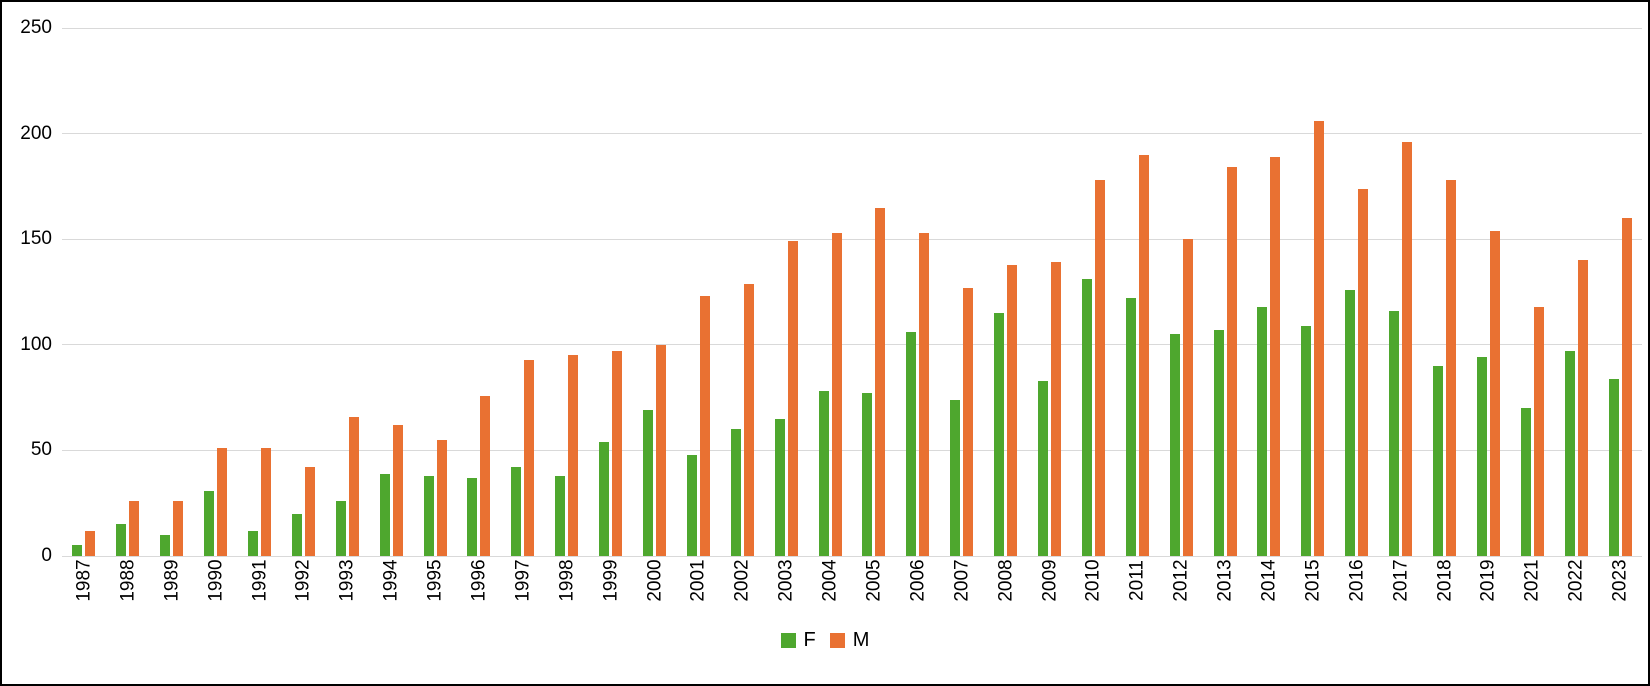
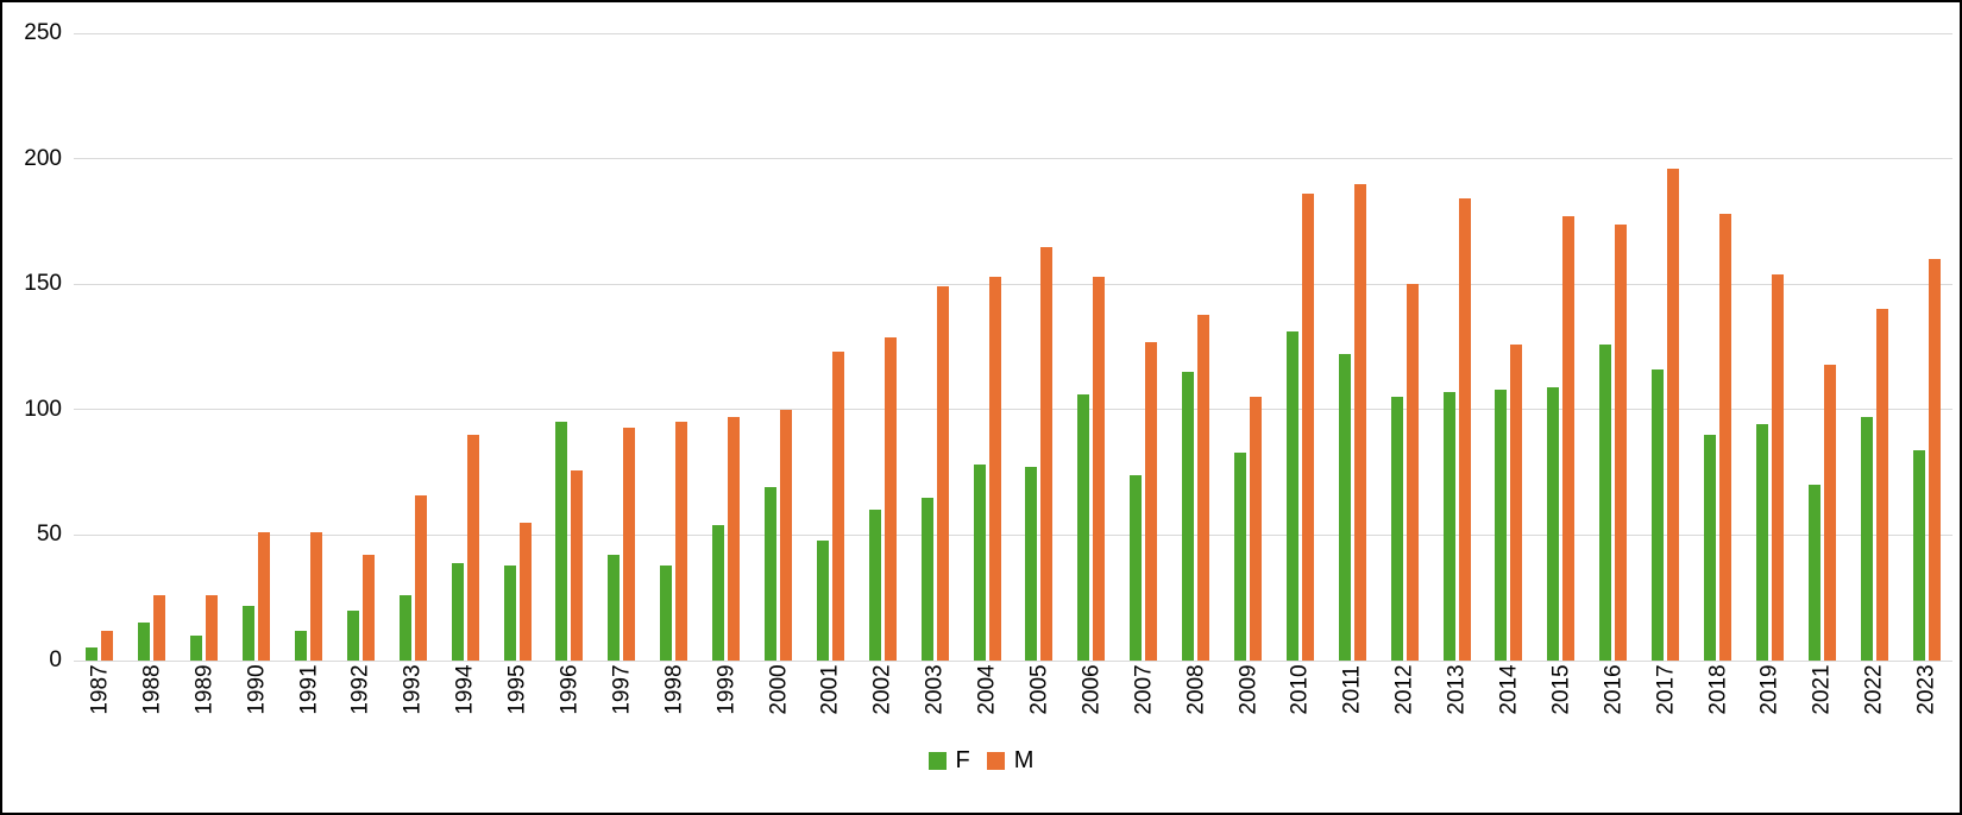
F/1990: 31 -> 22
M/1994: 62 -> 90
F/1996: 37 -> 95
M/2009: 139 -> 105
M/2010: 178 -> 186
F/2014: 118 -> 108
M/2014: 189 -> 126
M/2015: 206 -> 177
